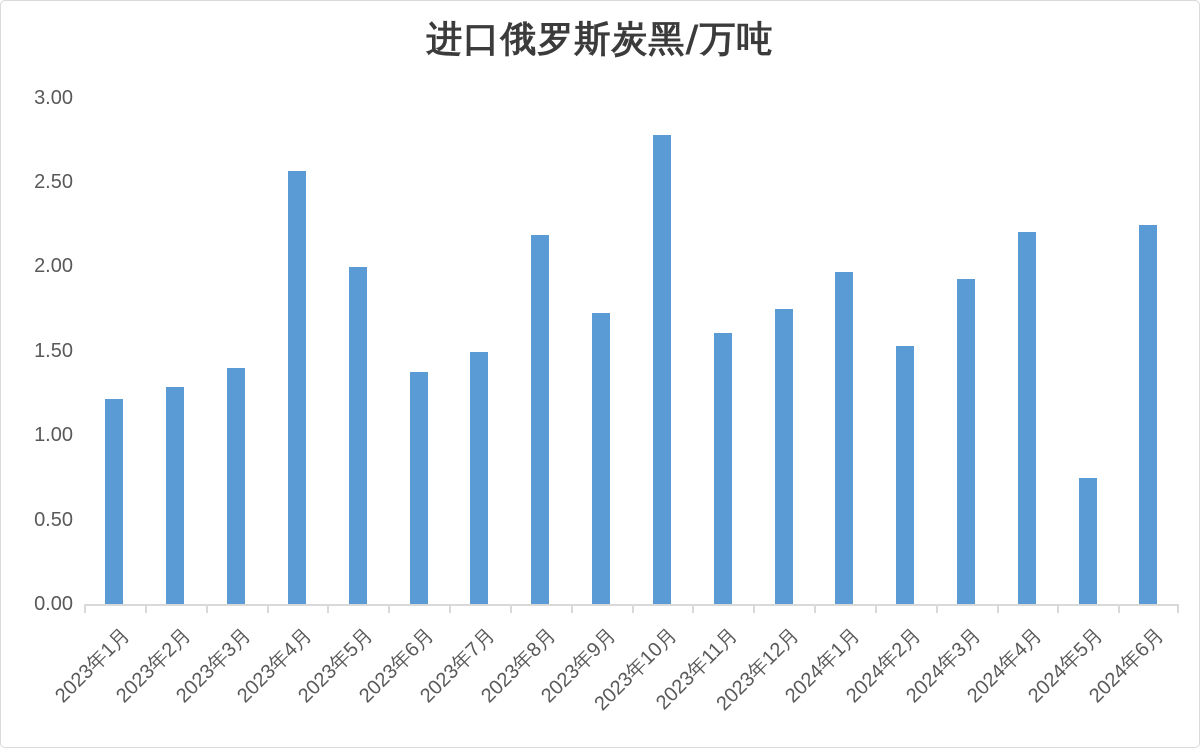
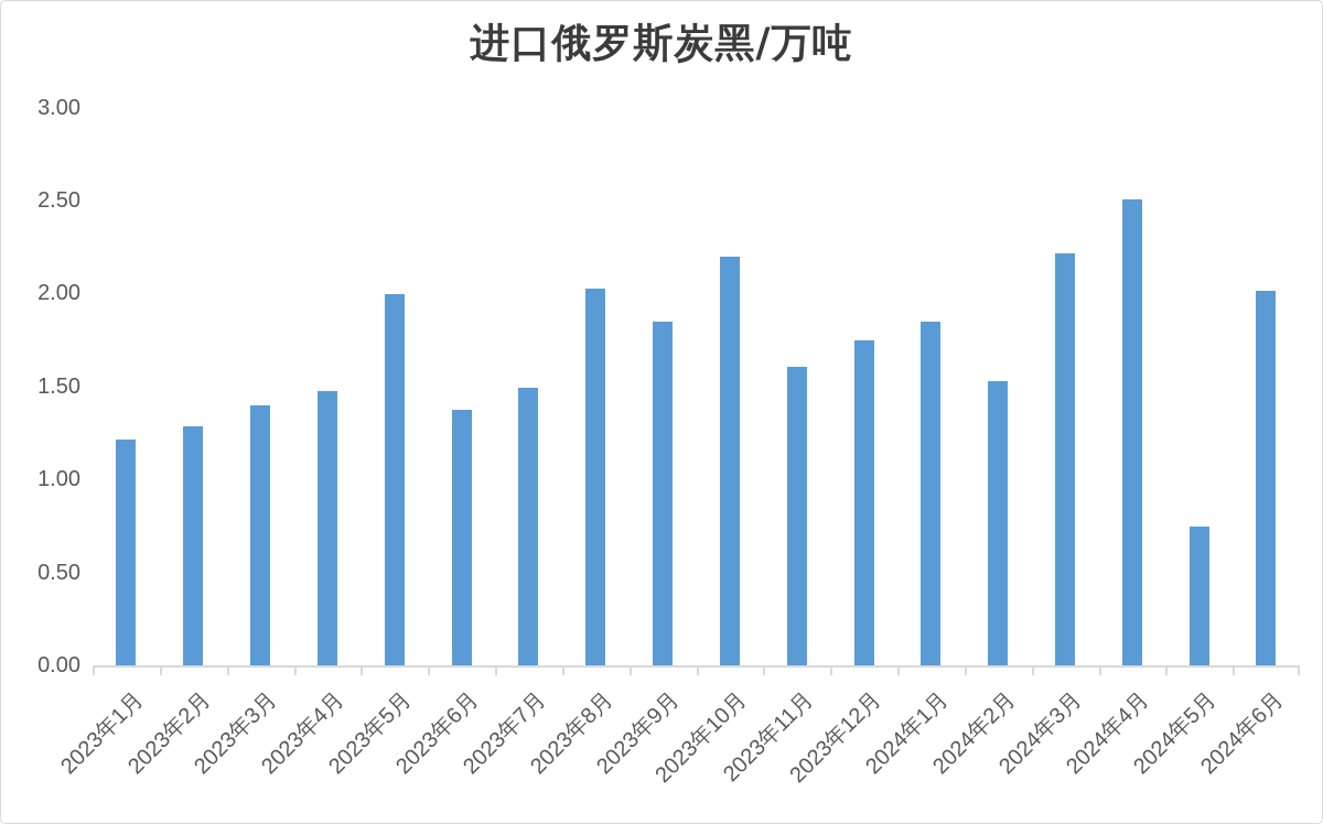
2023年4月: 2.57 -> 1.48
2023年8月: 2.19 -> 2.03
2023年9月: 1.73 -> 1.85
2023年10月: 2.78 -> 2.20
2024年1月: 1.97 -> 1.85
2024年3月: 1.93 -> 2.22
2024年4月: 2.21 -> 2.51
2024年6月: 2.25 -> 2.02
